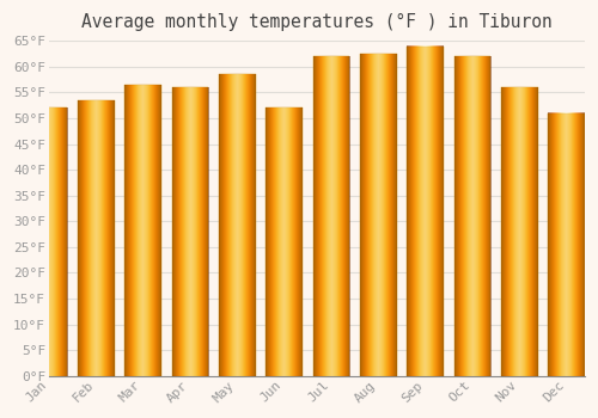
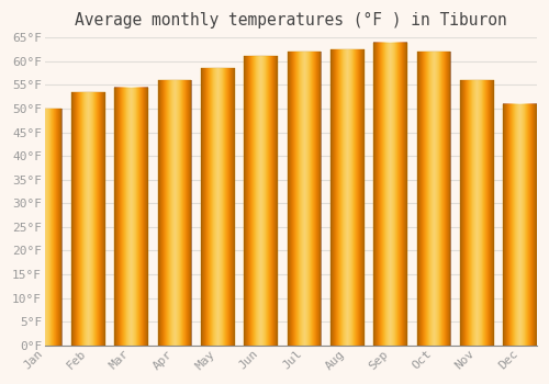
Jan: 52.0°F -> 50.0°F
Mar: 56.5°F -> 54.5°F
Jun: 52.0°F -> 61.0°F
